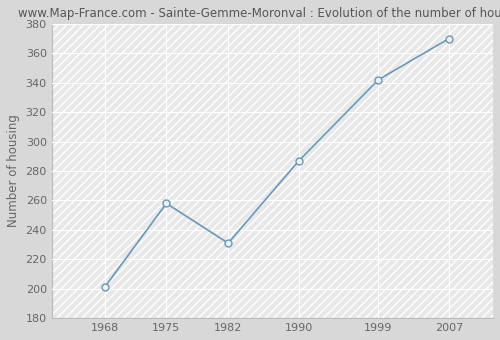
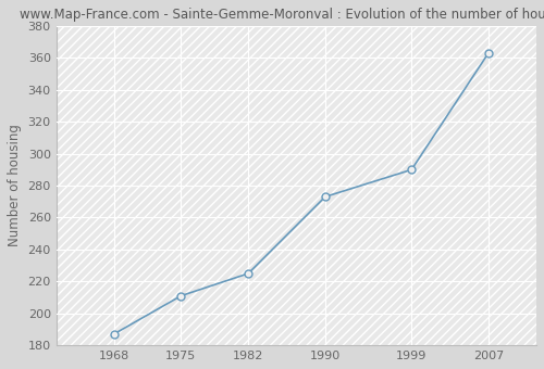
1968: 201 -> 187
1975: 258 -> 211
1982: 231 -> 225
1990: 287 -> 273
1999: 342 -> 290
2007: 370 -> 363
